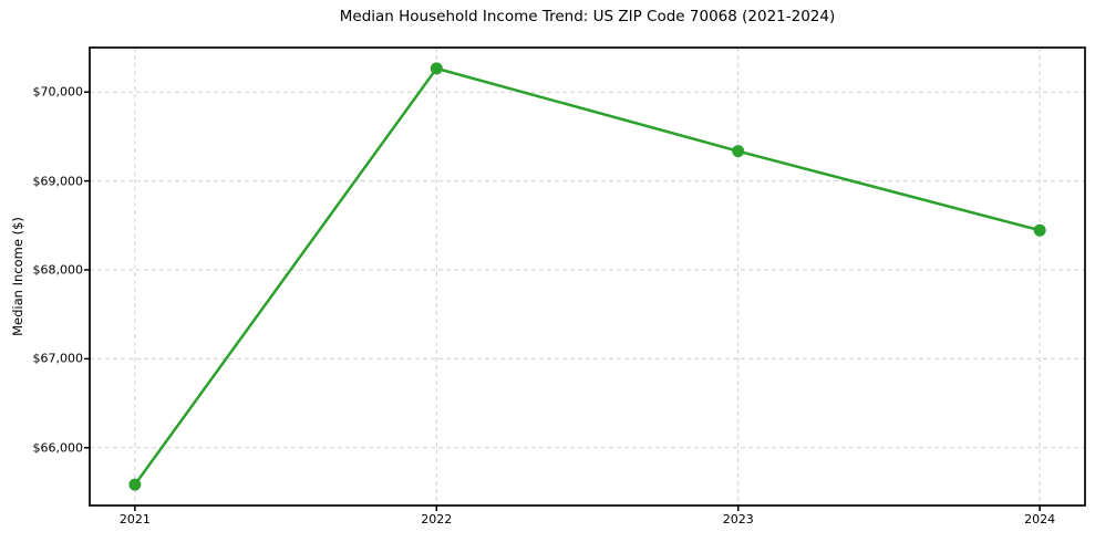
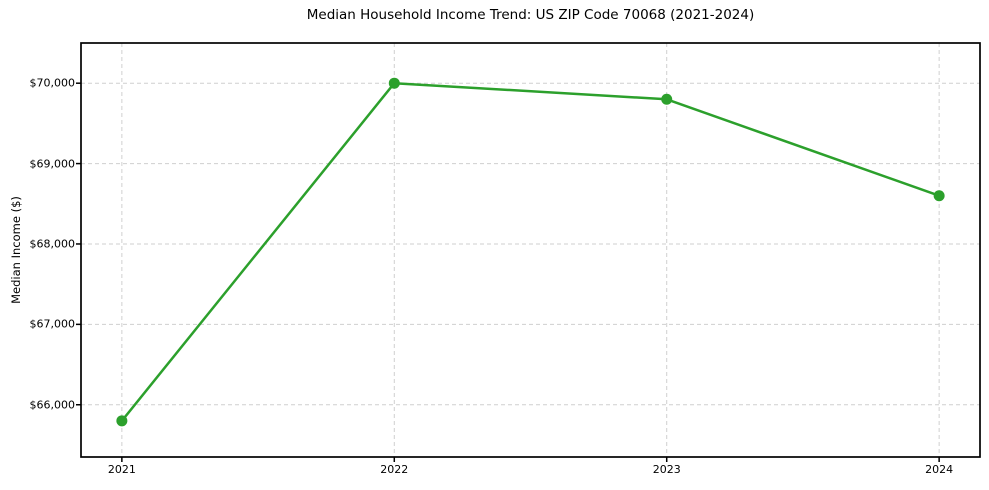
2021: $65600 -> $65800
2022: $70300 -> $70000
2023: $69300 -> $69800
2024: $68400 -> $68600
